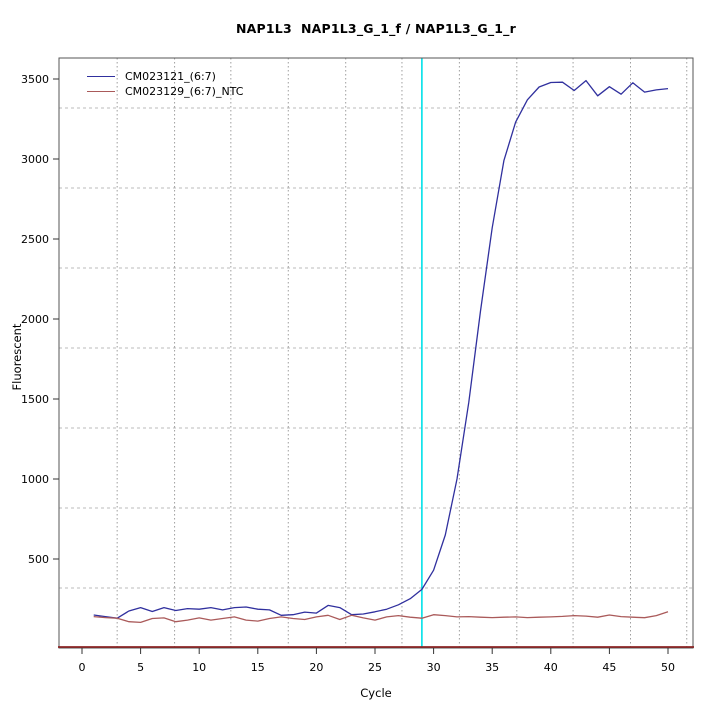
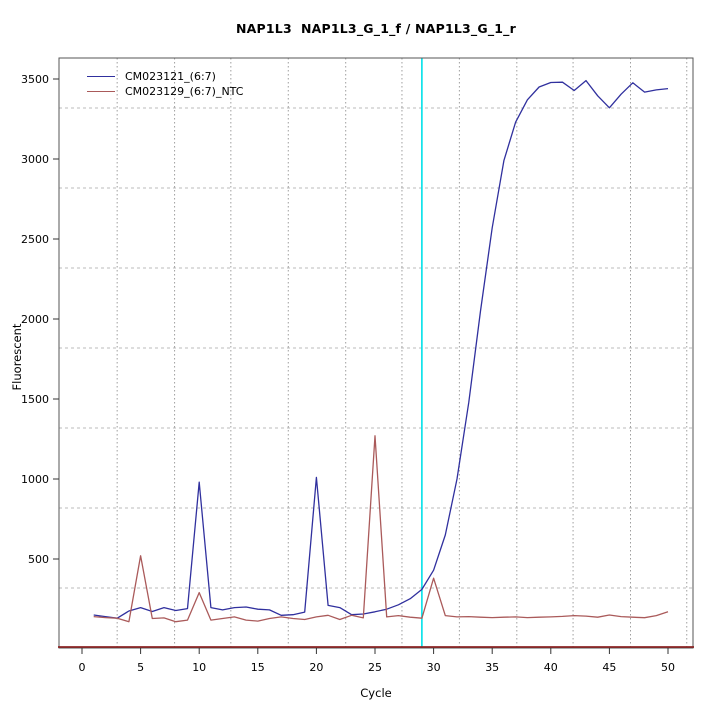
CM023129_(6:7)_NTC/5: 100 -> 520
CM023121_(6:7)/10: 190 -> 980
CM023129_(6:7)_NTC/10: 130 -> 290
CM023121_(6:7)/20: 160 -> 1010
CM023129_(6:7)_NTC/25: 120 -> 1270
CM023129_(6:7)_NTC/30: 150 -> 380
CM023121_(6:7)/45: 3450 -> 3320
